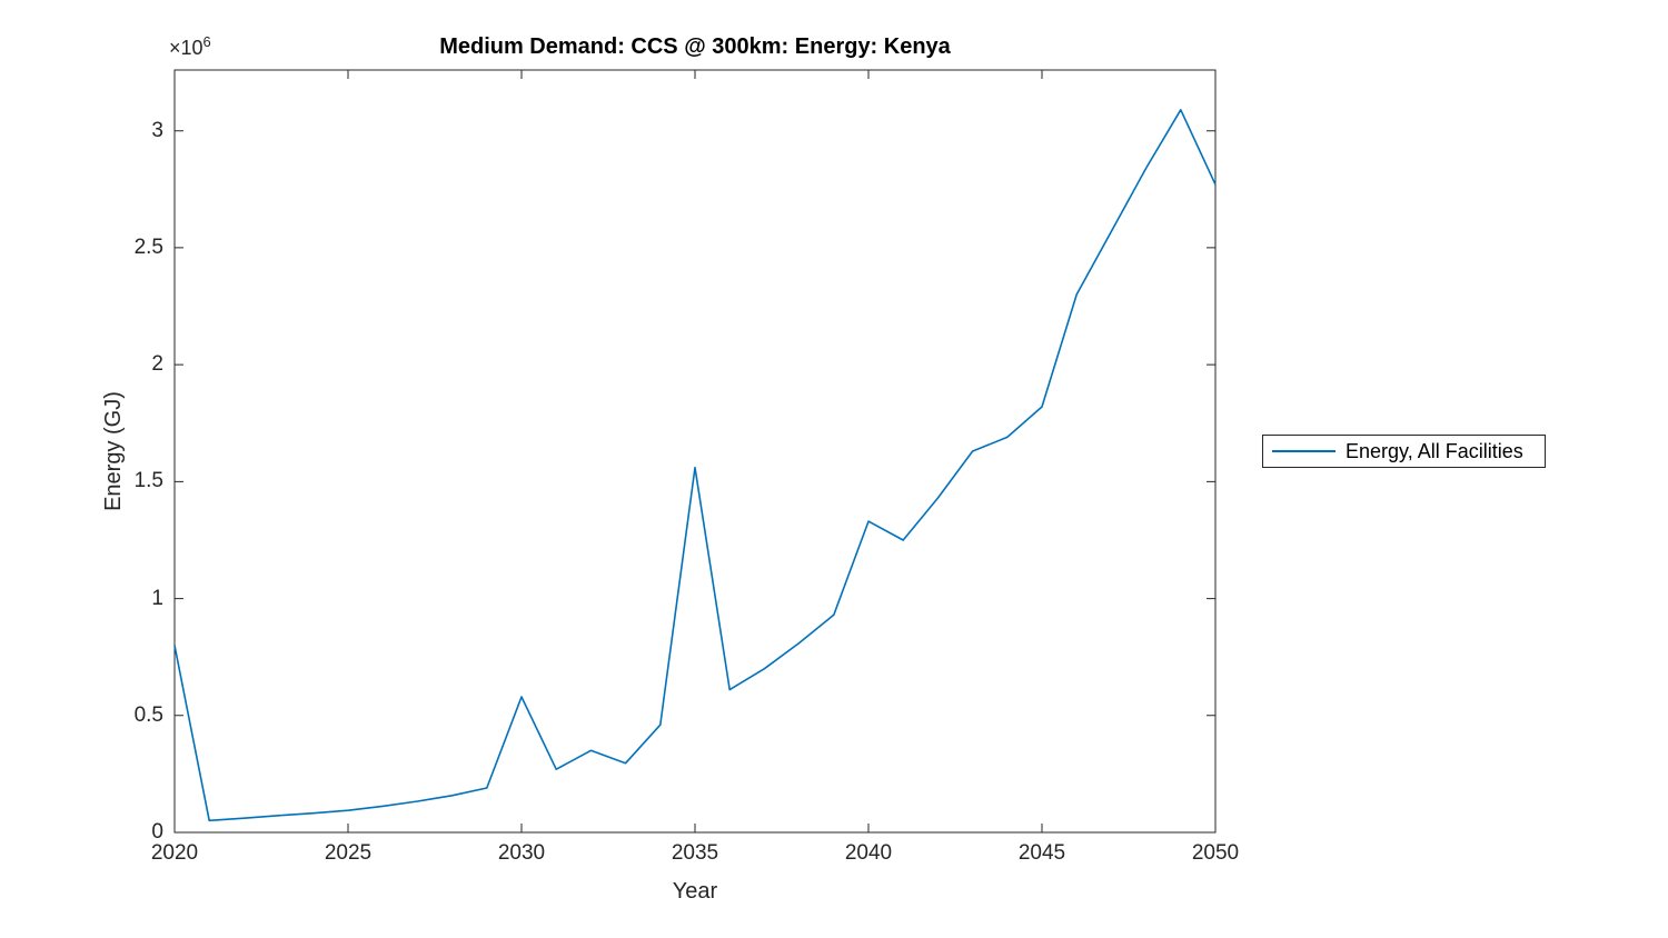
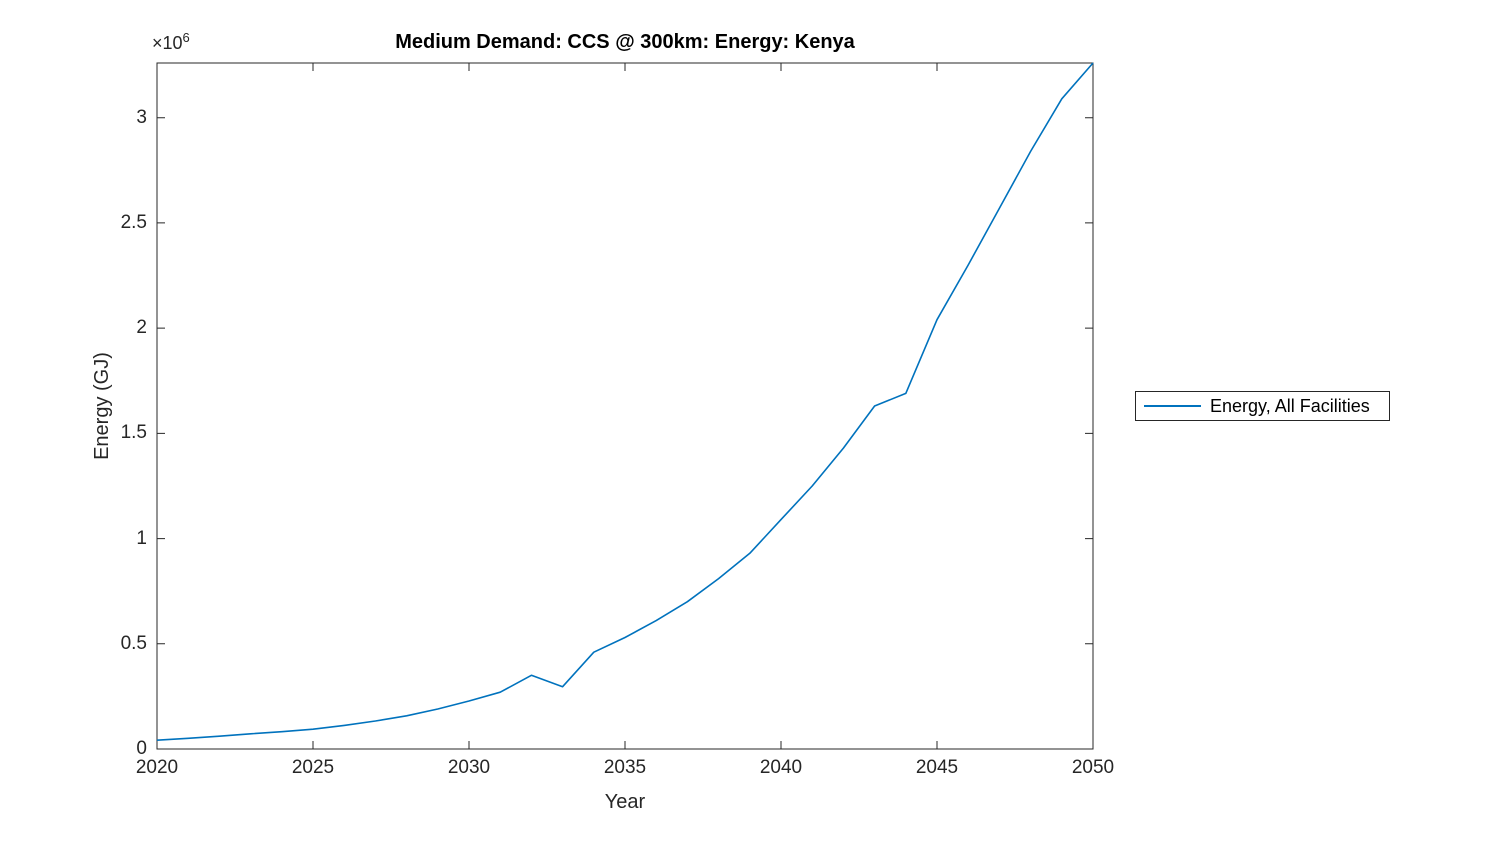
2020: 0.80 -> 0.04
2030: 0.58 -> 0.23
2035: 1.56 -> 0.53
2040: 1.33 -> 1.09
2045: 1.82 -> 2.04
2050: 2.77 -> 3.26
